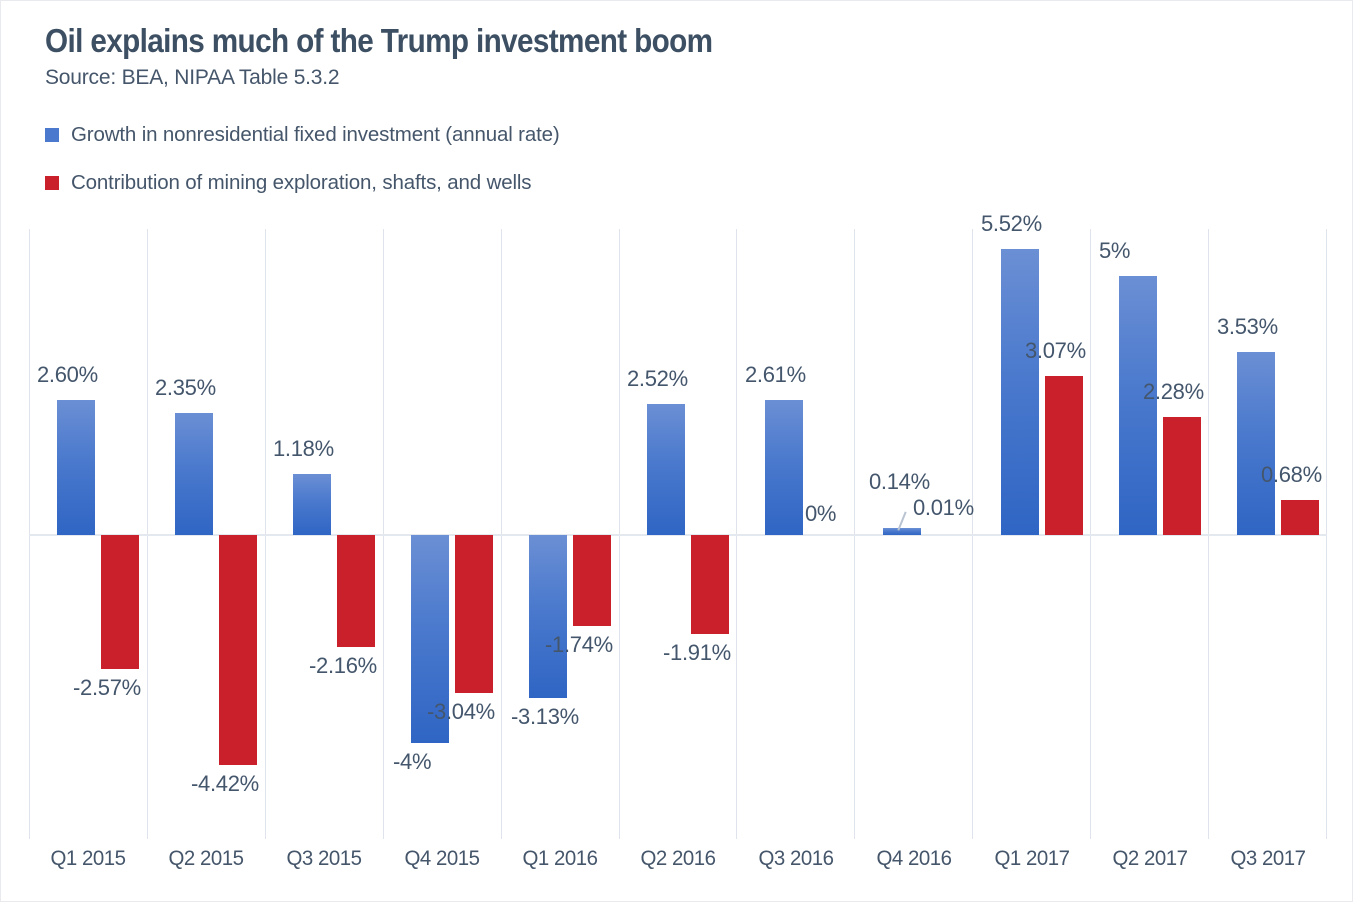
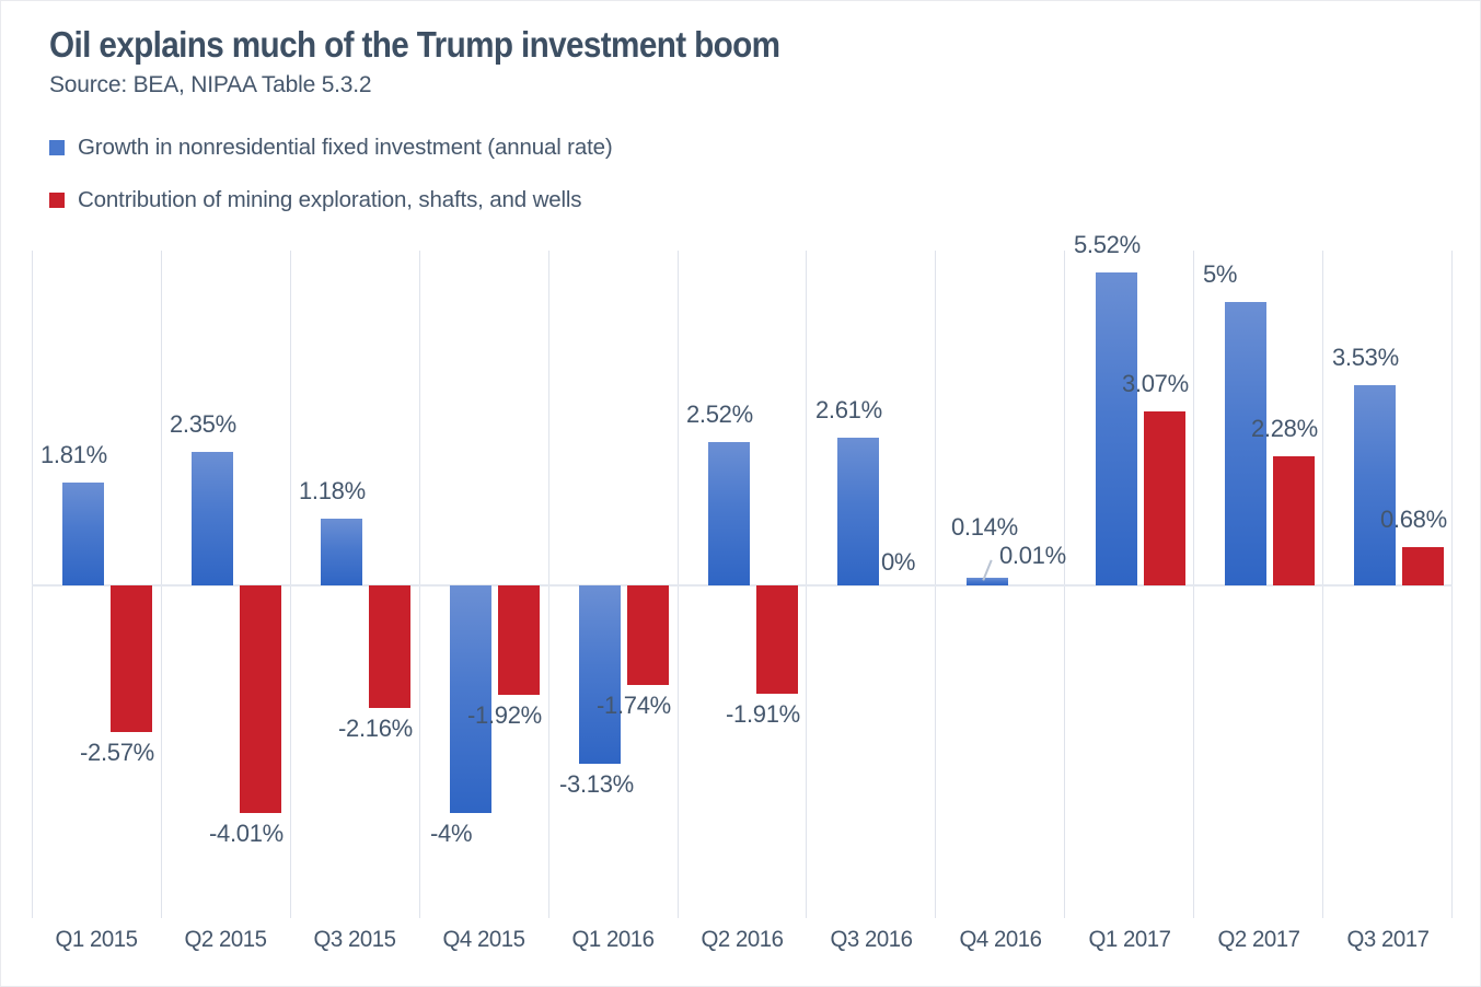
Growth in nonresidential fixed investment (annual rate)/Q1 2015: 2.60% -> 1.81%
Contribution of mining exploration, shafts, and wells/Q2 2015: -4.42% -> -4.01%
Contribution of mining exploration, shafts, and wells/Q4 2015: -3.04% -> -1.92%
